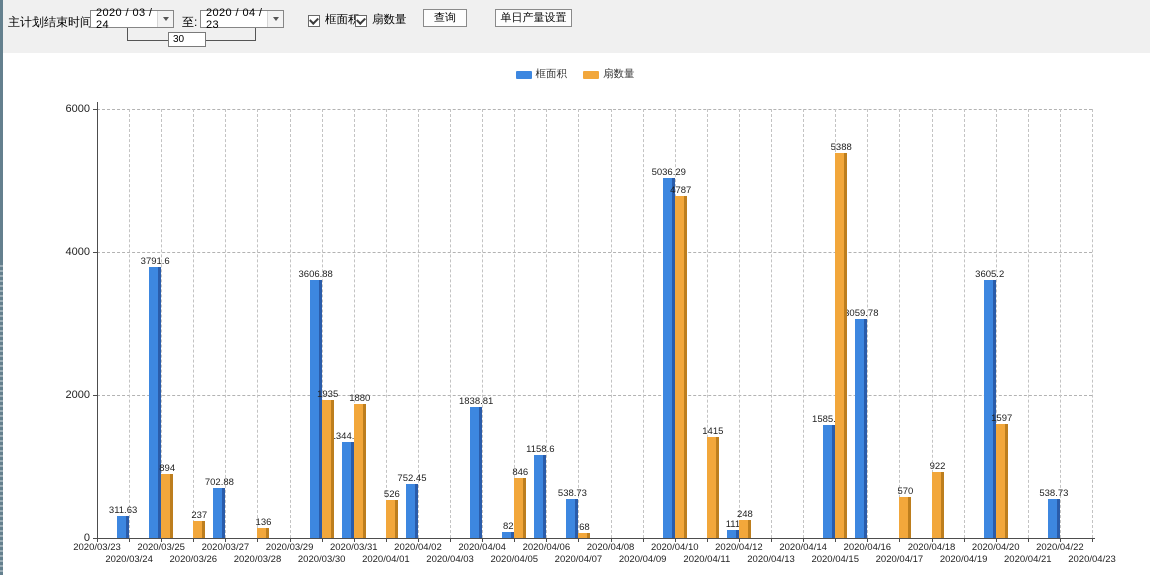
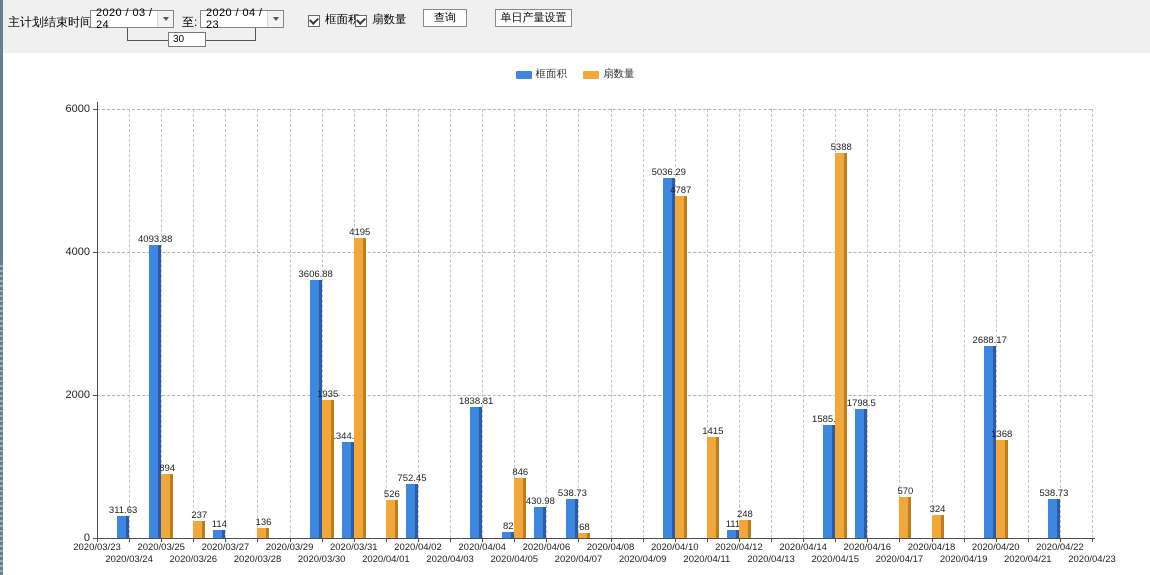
框面积/2020/03/25: 3791.6 -> 4093.88
框面积/2020/03/27: 702.88 -> 114
扇数量/2020/03/31: 1880 -> 4195
框面积/2020/04/06: 1158.6 -> 430.98
框面积/2020/04/16: 3059.78 -> 1798.5
扇数量/2020/04/18: 922 -> 324
框面积/2020/04/20: 3605.2 -> 2688.17
扇数量/2020/04/20: 1597 -> 1368
